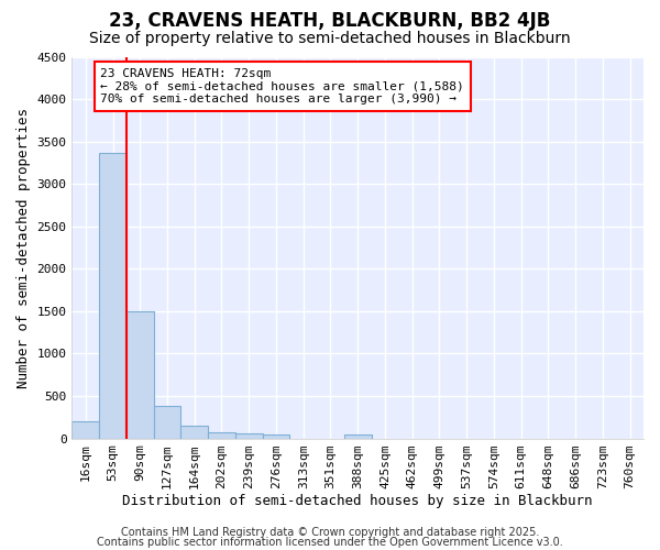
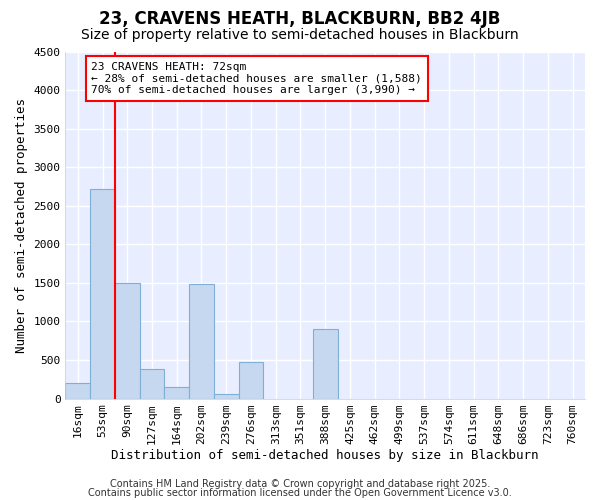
53sqm: 3360 -> 2720
202sqm: 80 -> 1480
276sqm: 40 -> 480
388sqm: 50 -> 900
